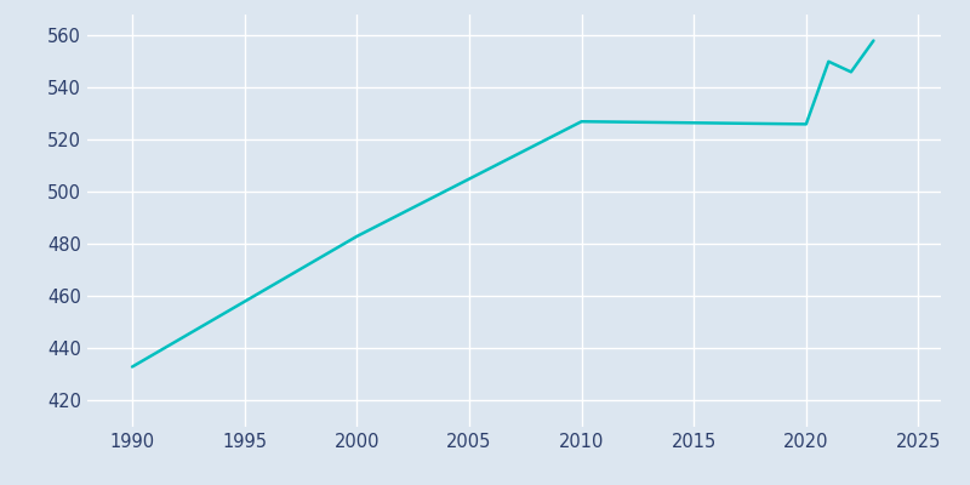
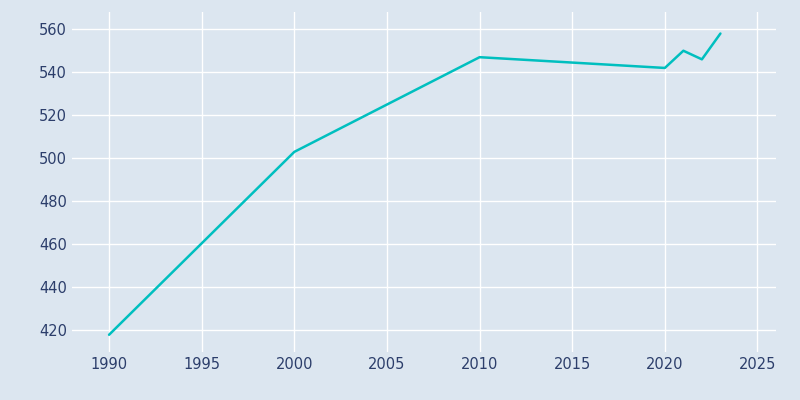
1990: 433 -> 418
2000: 483 -> 503
2010: 527 -> 547
2020: 526 -> 542
